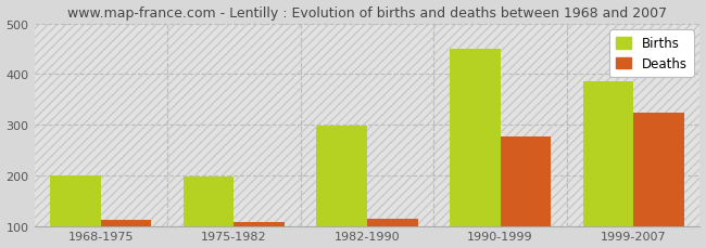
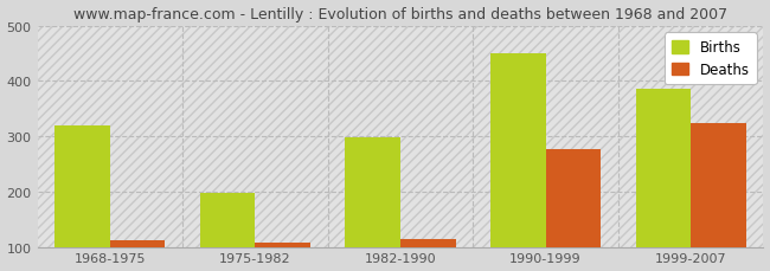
Births/1968-1975: 200 -> 320
